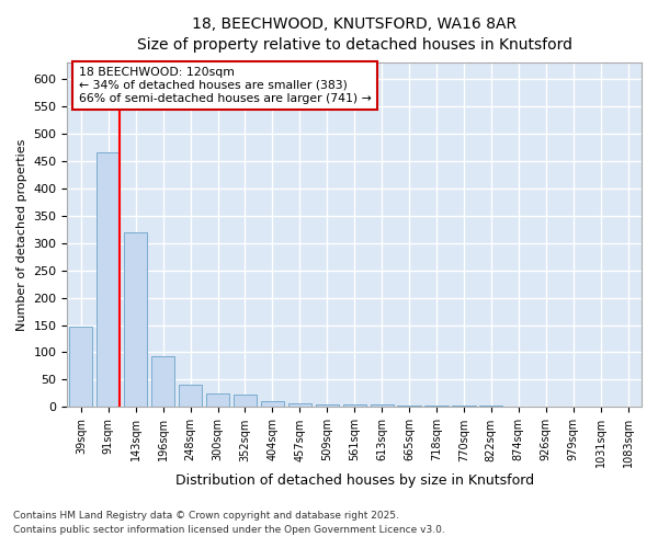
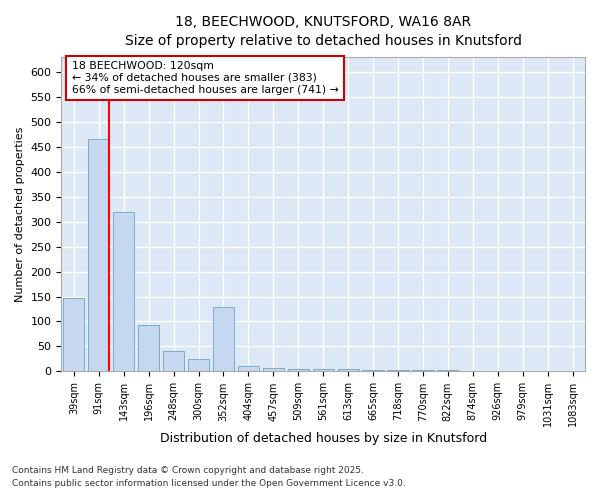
352sqm: 22 -> 130
